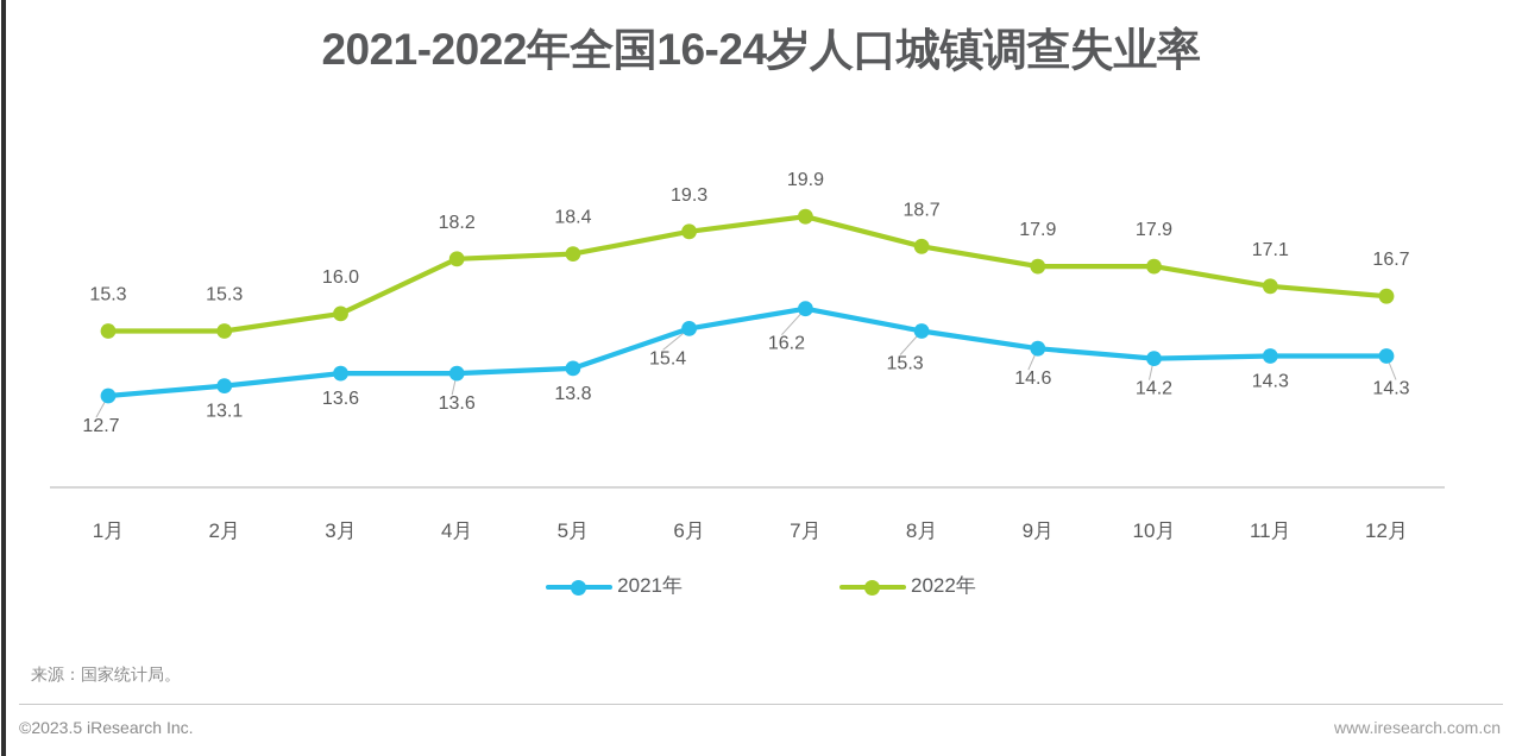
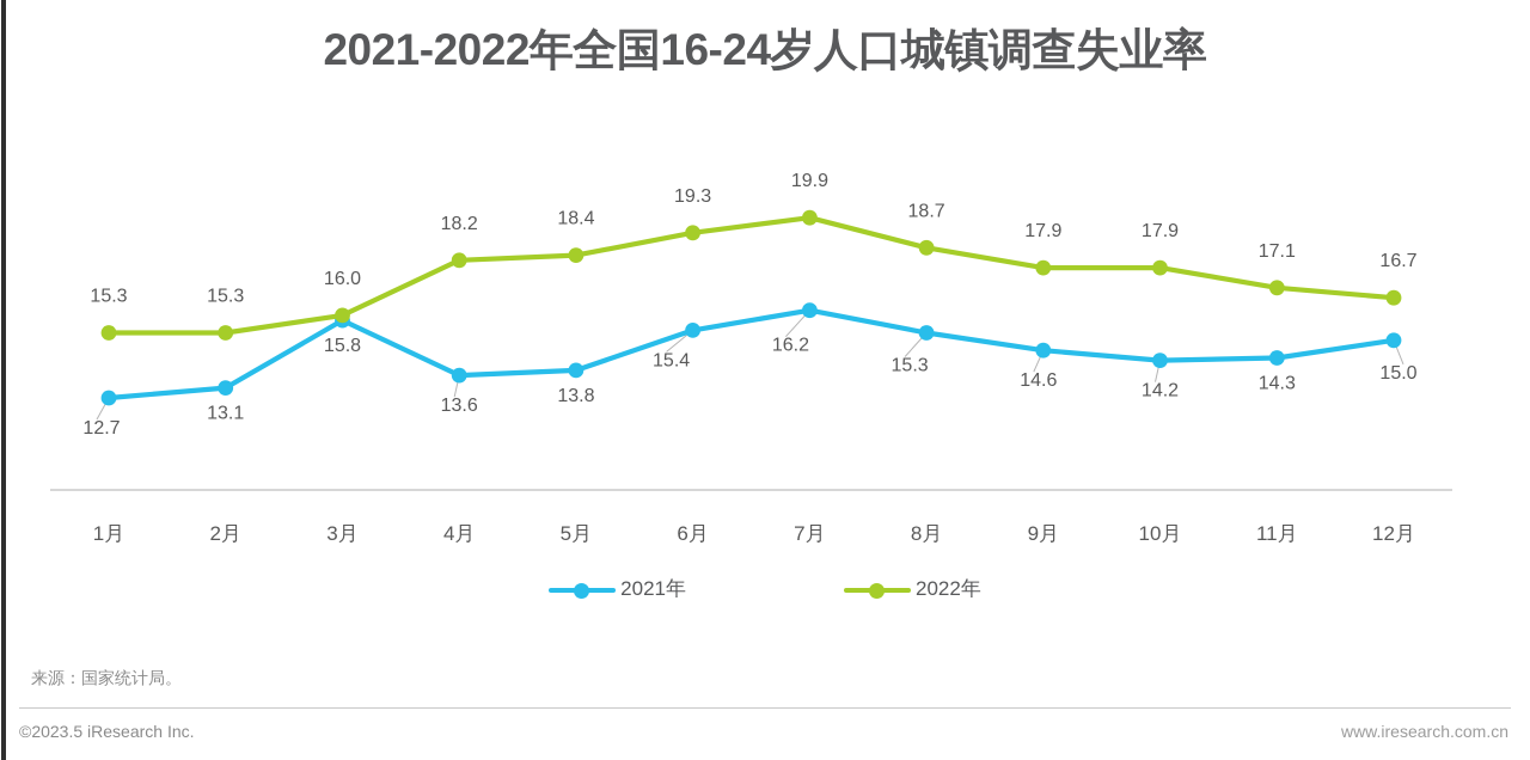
2021年/3月: 13.6 -> 15.8
2021年/12月: 14.3 -> 15.0
